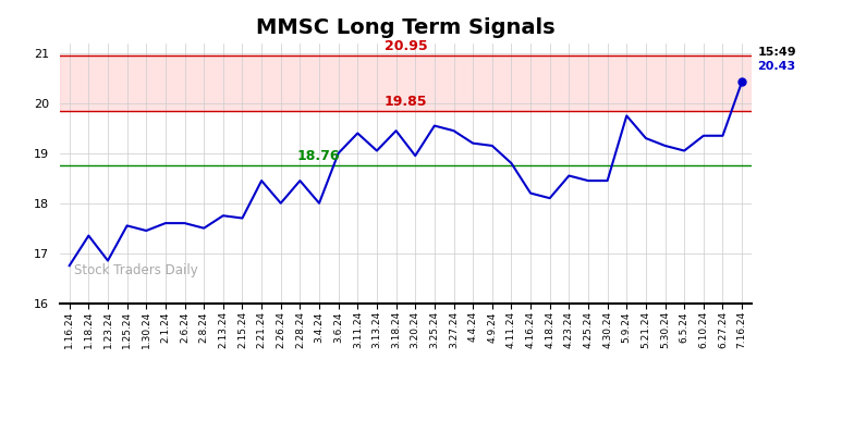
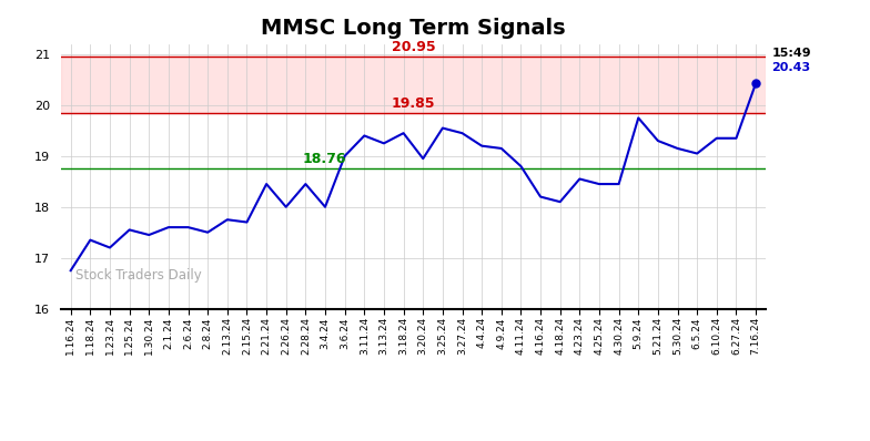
1.23.24: 16.85 -> 17.20
3.13.24: 19.05 -> 19.25
